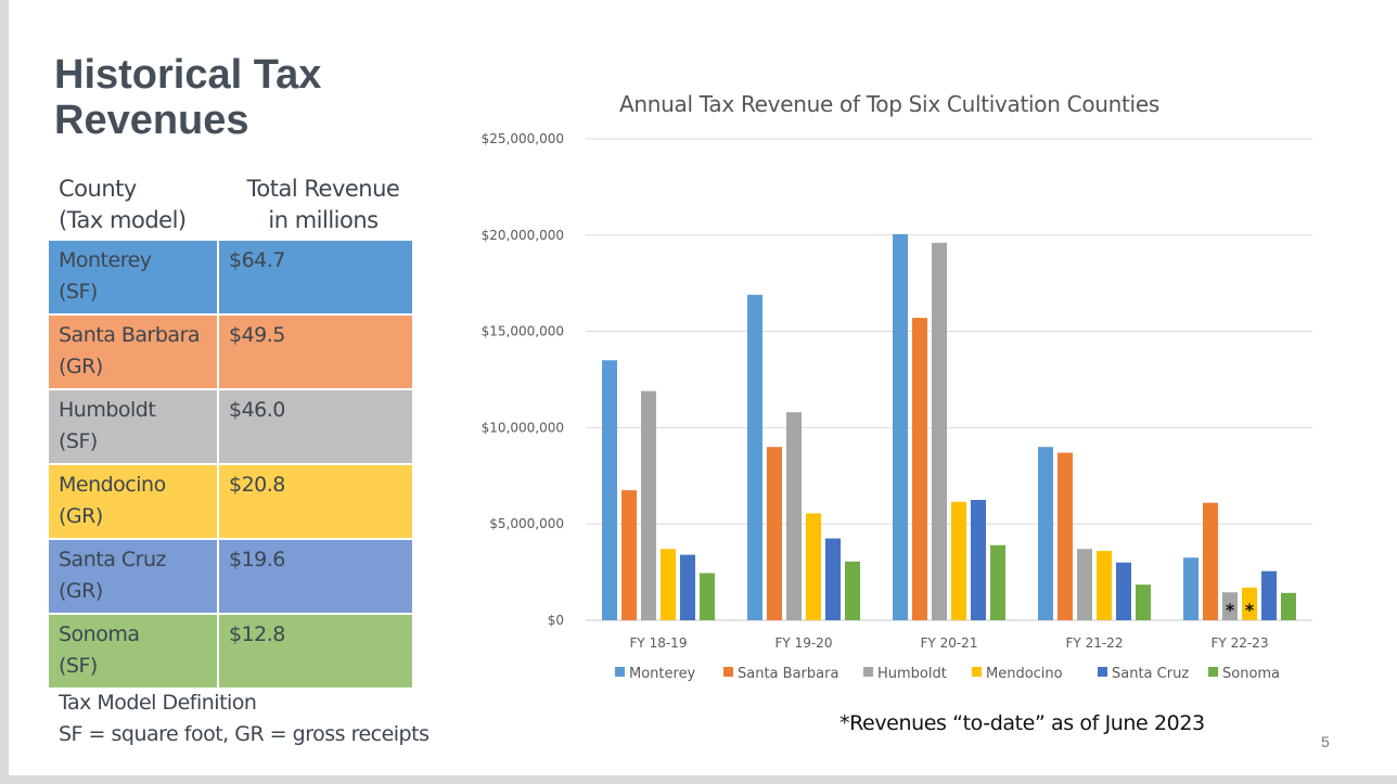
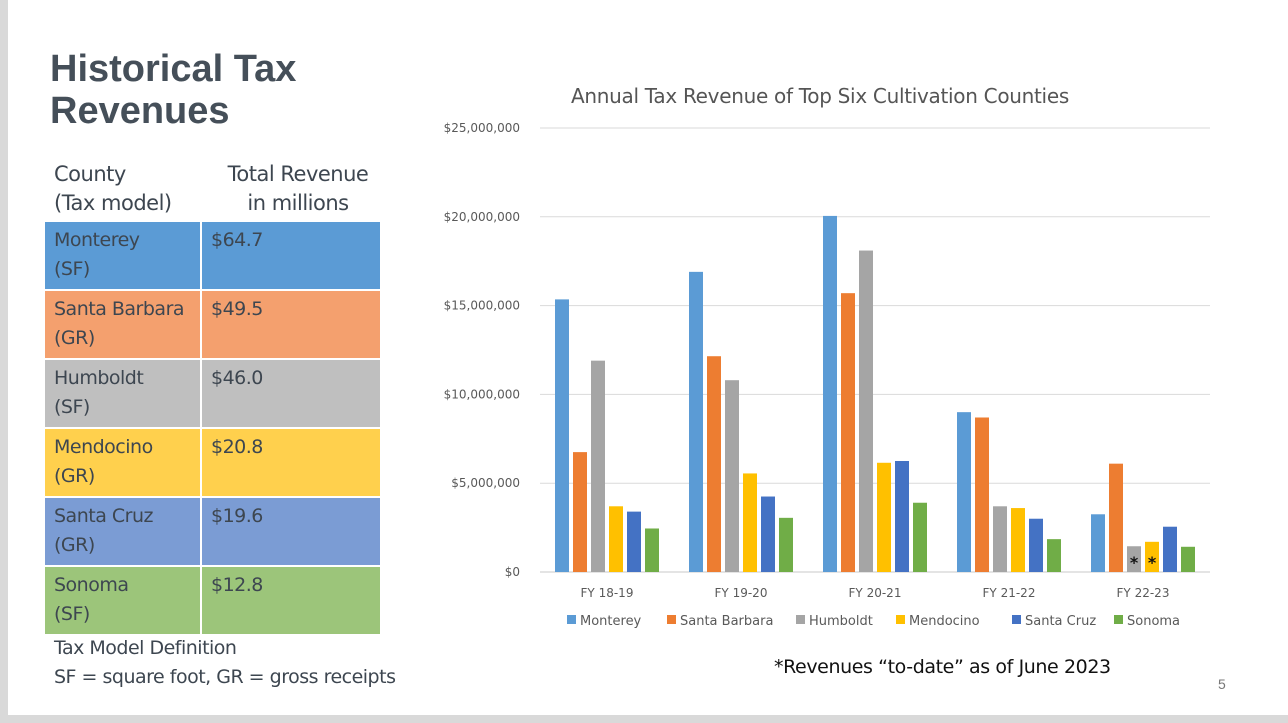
Monterey/FY 18-19: $13500000 -> $15400000
Santa Barbara/FY 19-20: $9000000 -> $12200000
Humboldt/FY 20-21: $19600000 -> $18100000
